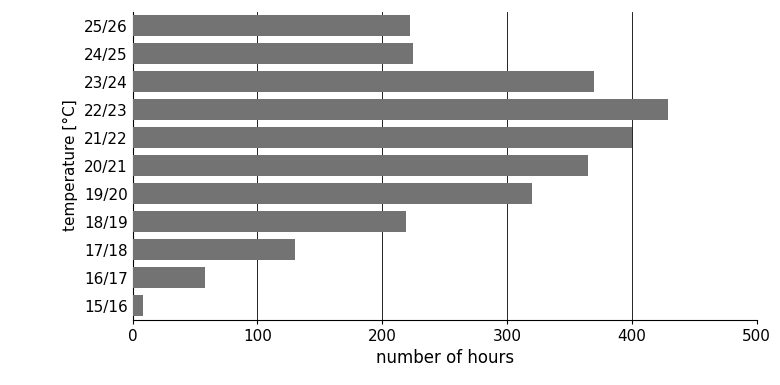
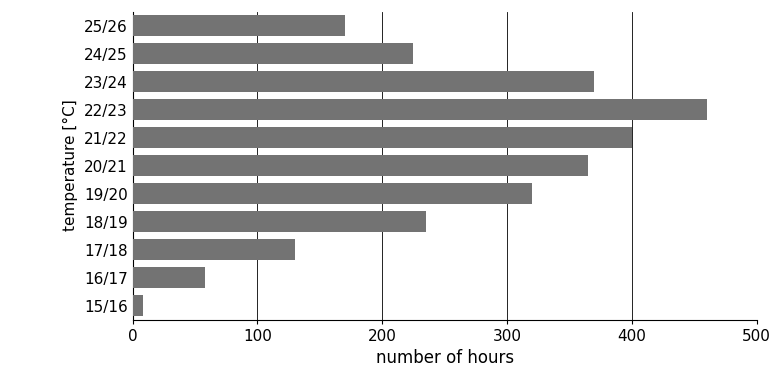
25/26: 222 -> 170
22/23: 429 -> 460
18/19: 219 -> 235
